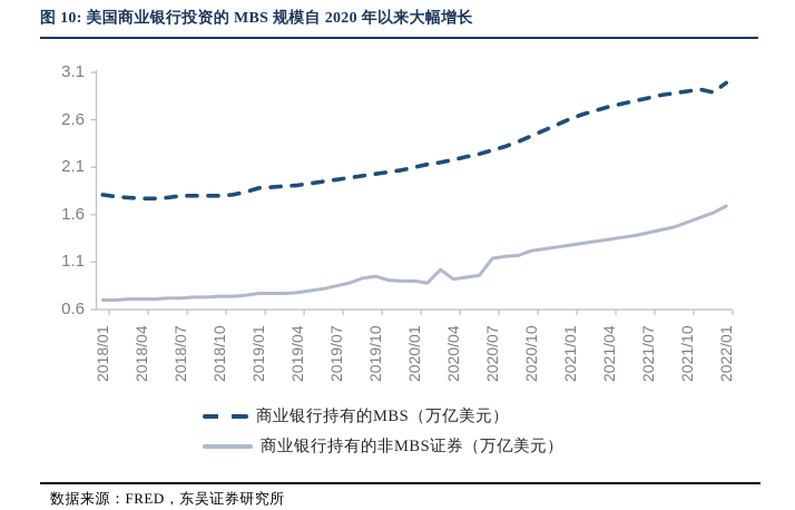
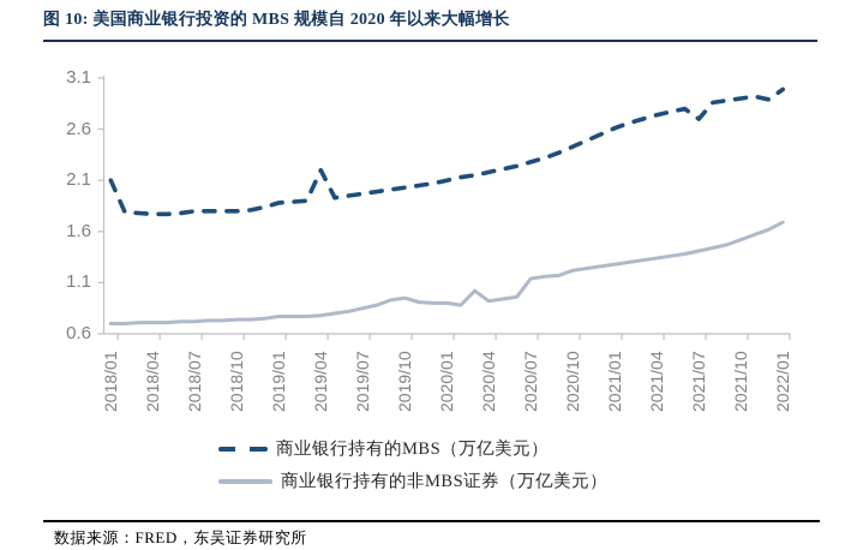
商业银行持有的MBS（万亿美元）/2018/01: 1.8 -> 2.1
商业银行持有的MBS（万亿美元）/2019/04: 1.9 -> 2.2
商业银行持有的MBS（万亿美元）/2021/07: 2.8 -> 2.7
